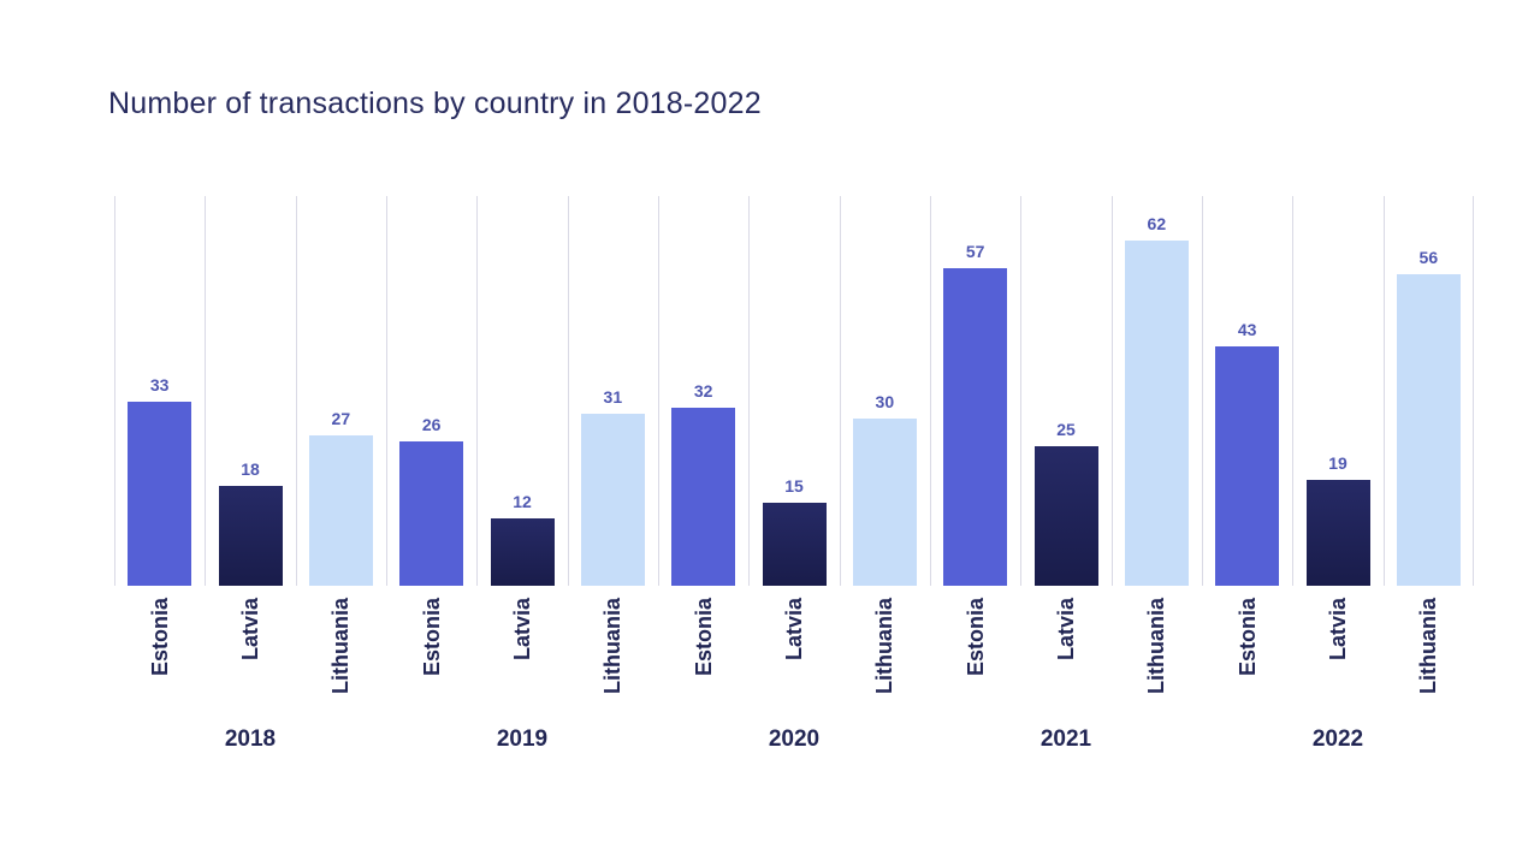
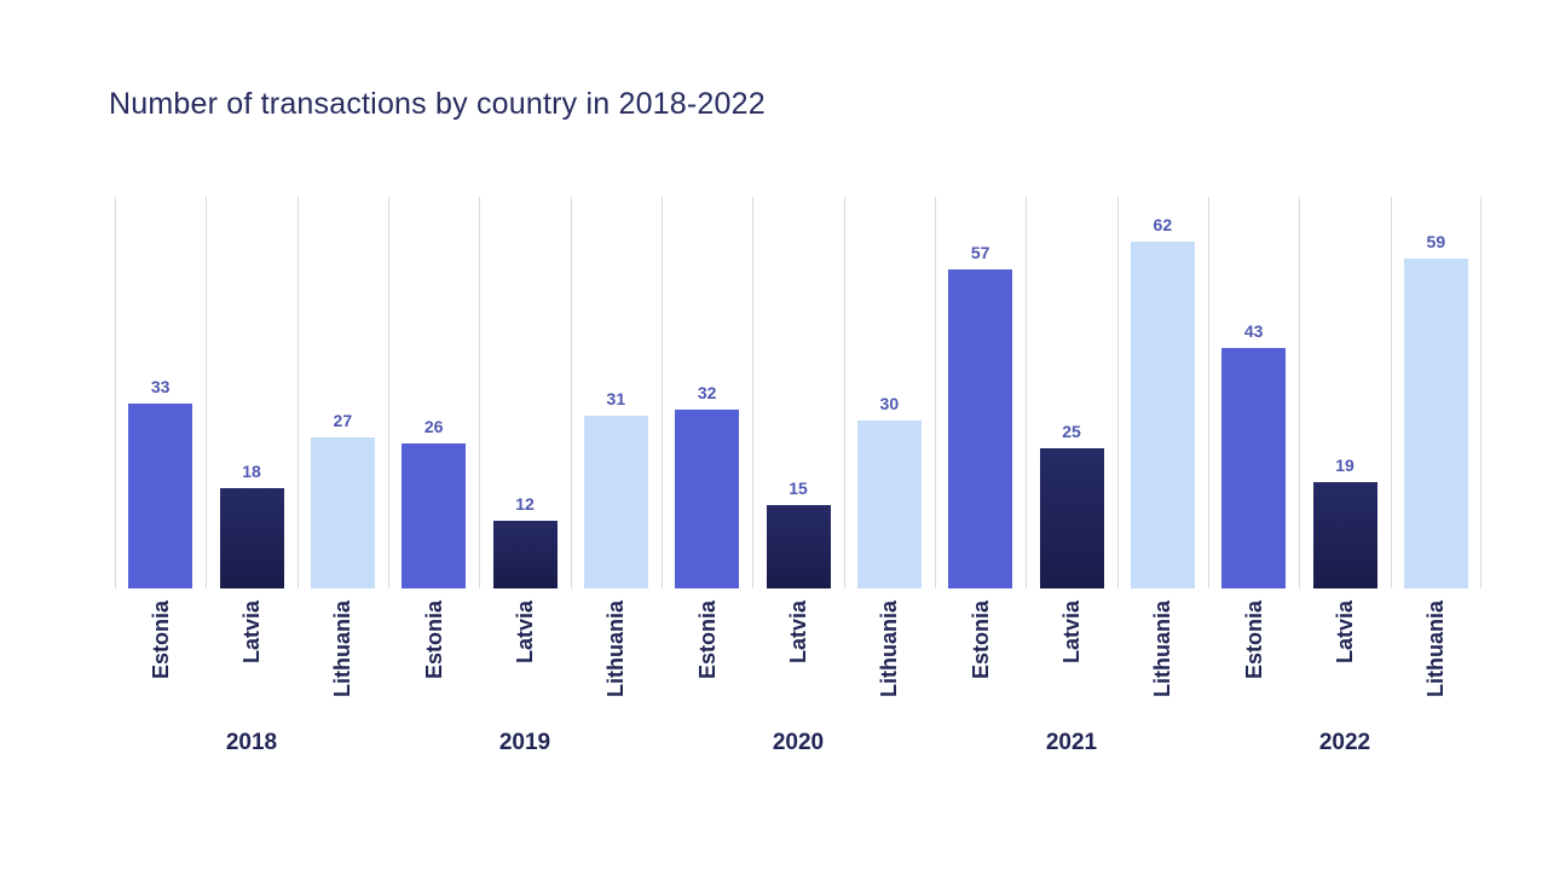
Lithuania/2022: 56 -> 59
